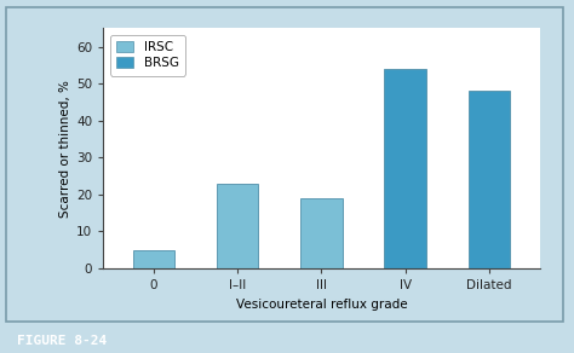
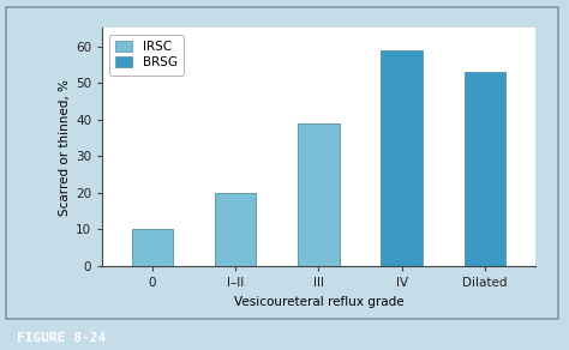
0: 5 -> 10
I–II: 23 -> 20
III: 19 -> 39
IV: 54 -> 59
Dilated: 48 -> 53
